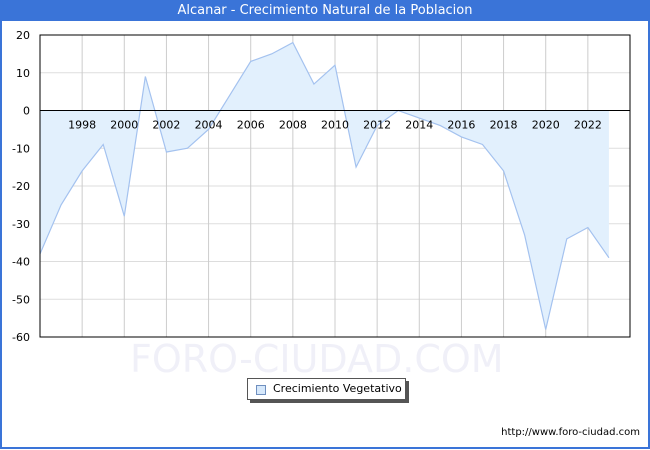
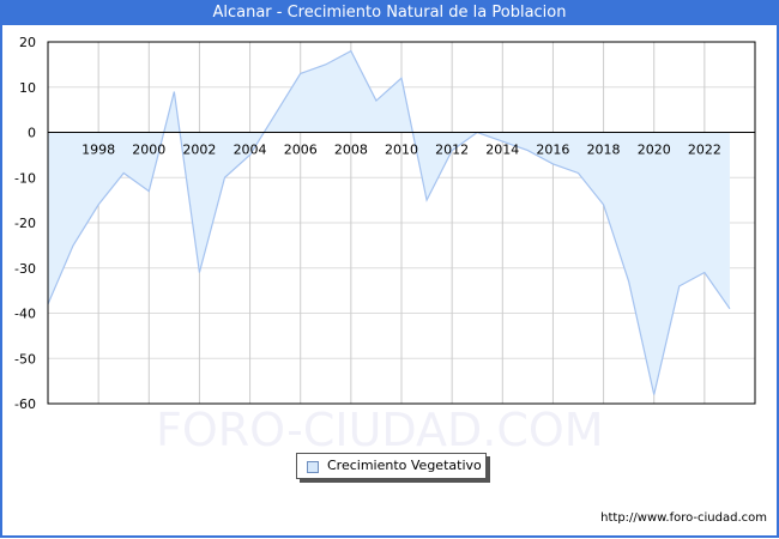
2000: -28 -> -13
2002: -11 -> -31
